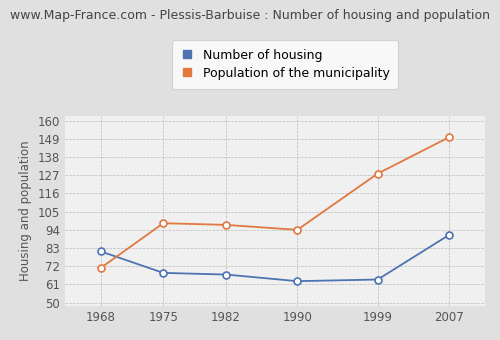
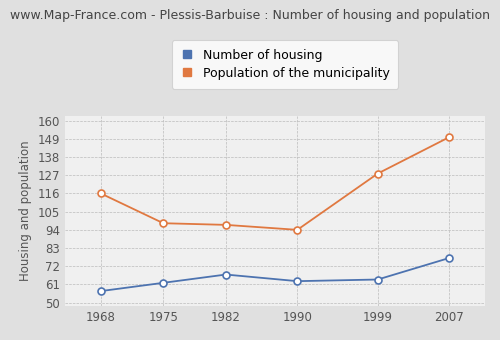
Number of housing/1968: 81 -> 57
Population of the municipality/1968: 71 -> 116
Number of housing/1975: 68 -> 62
Number of housing/2007: 91 -> 77
